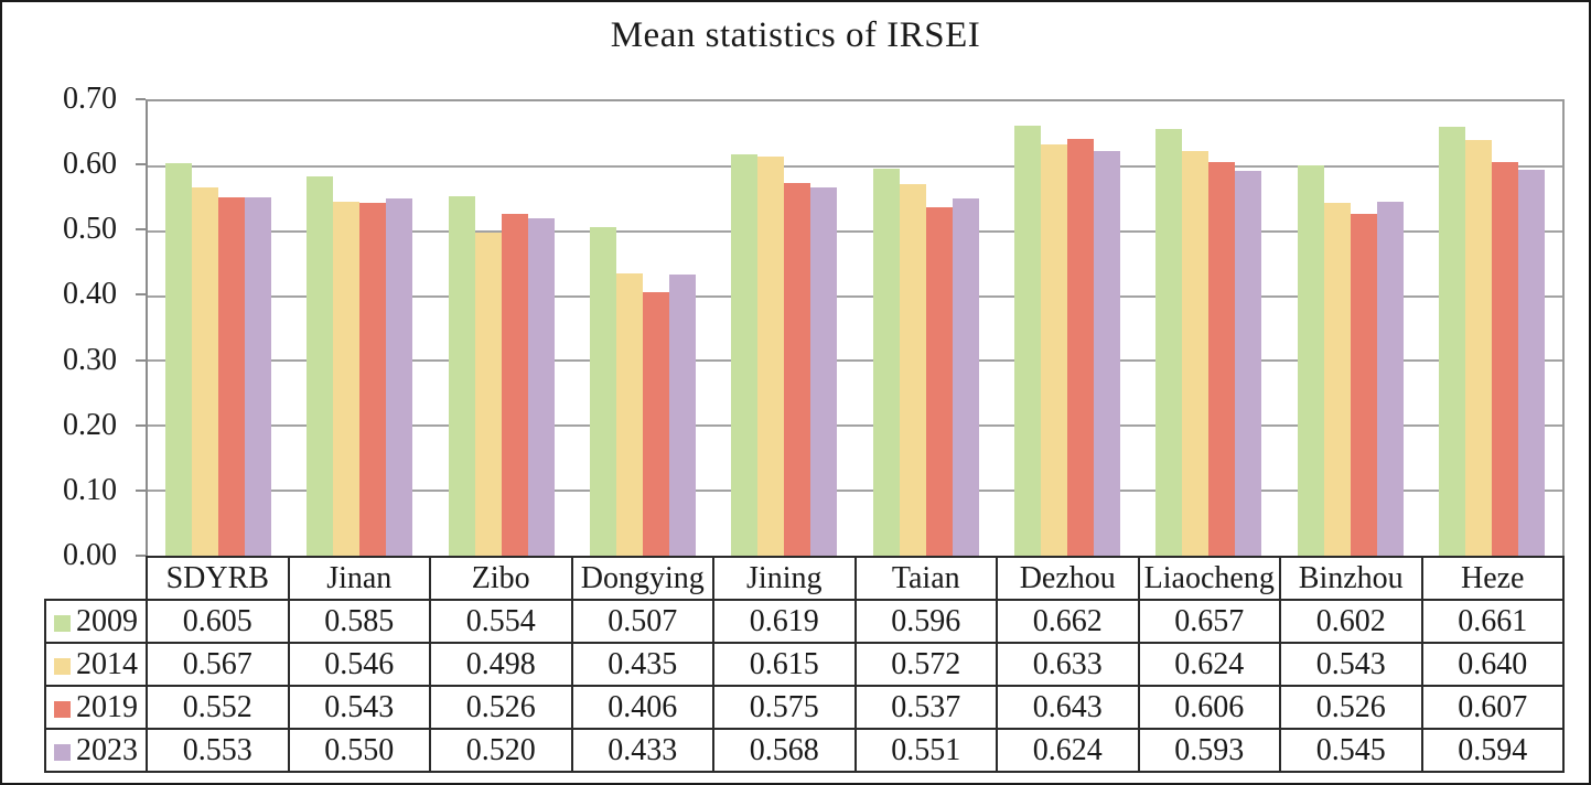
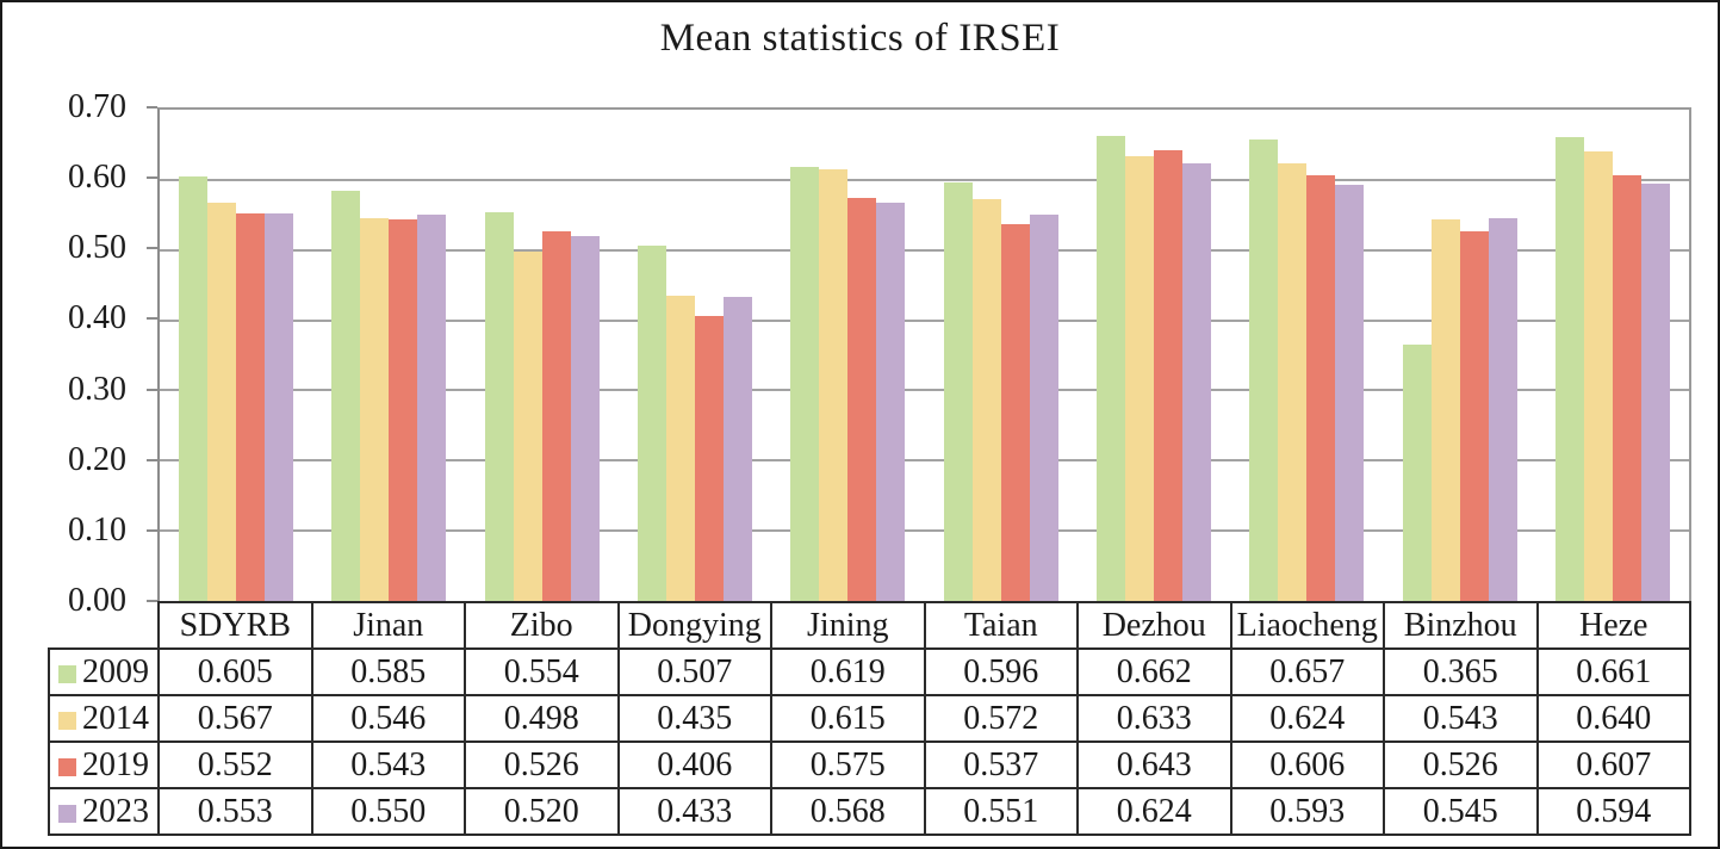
2009/Binzhou: 0.602 -> 0.365
